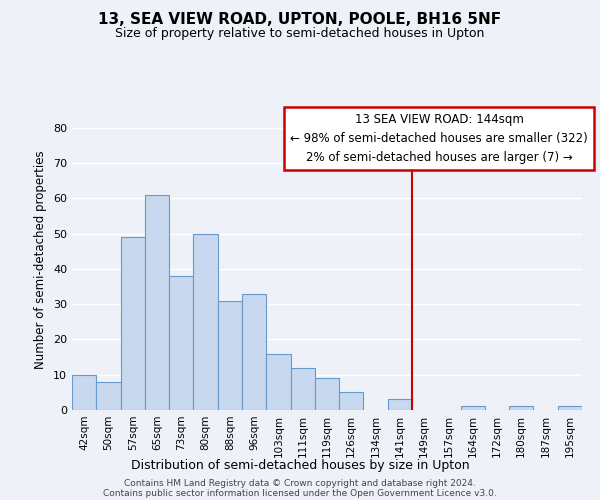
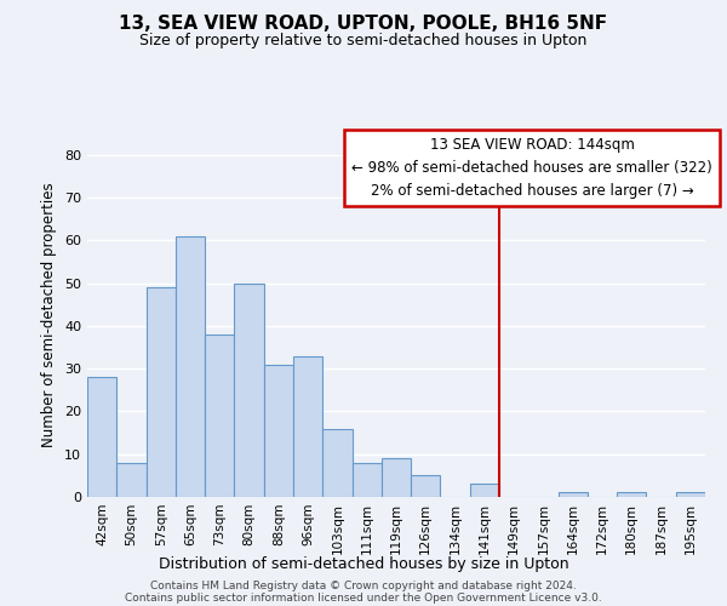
42sqm: 10 -> 28
111sqm: 12 -> 8
